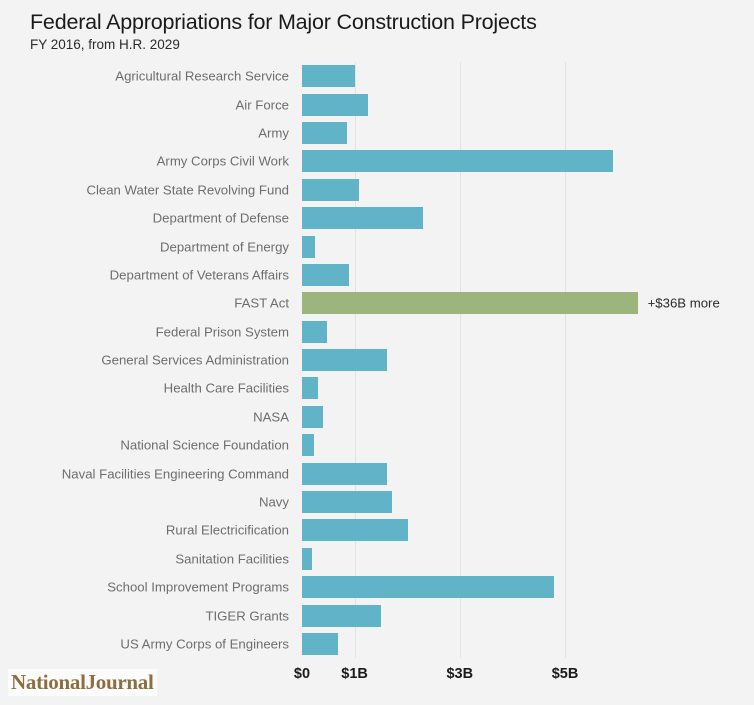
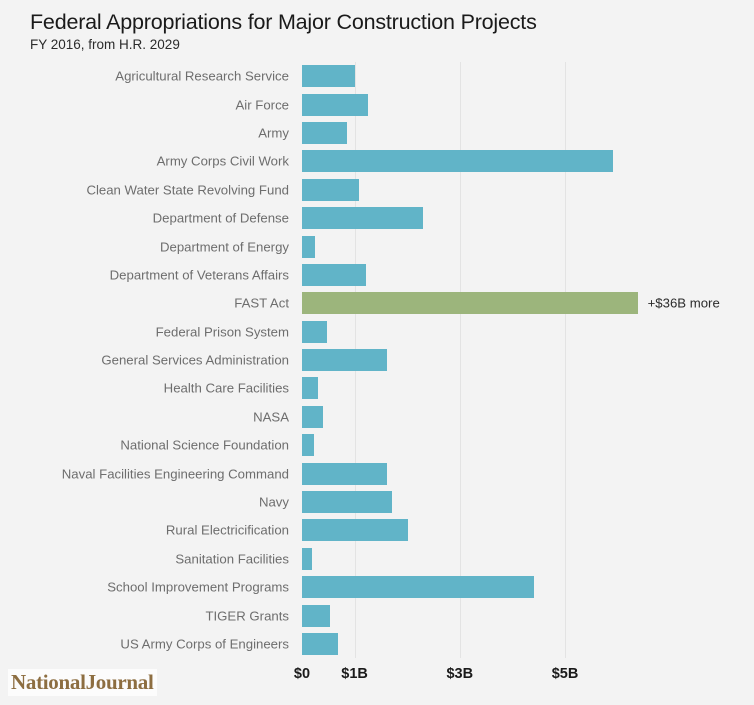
Department of Veterans Affairs: $0.9B -> $1.2B
School Improvement Programs: $4.8B -> $4.4B
TIGER Grants: $1.5B -> $0.5B
